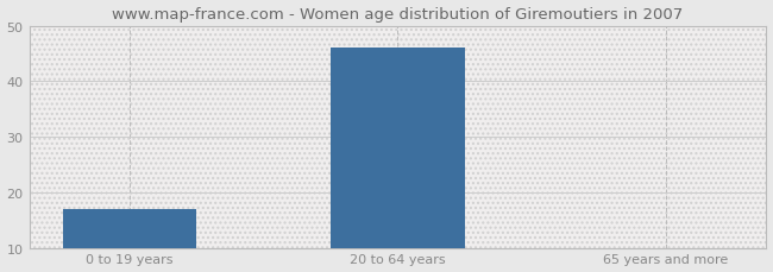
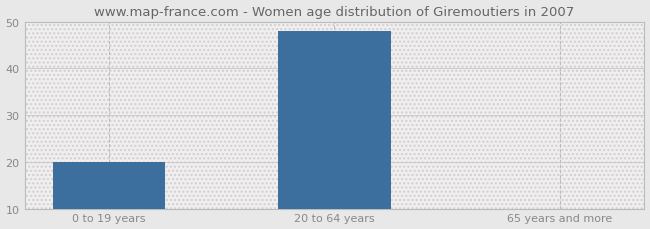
0 to 19 years: 17 -> 20
20 to 64 years: 46 -> 48
